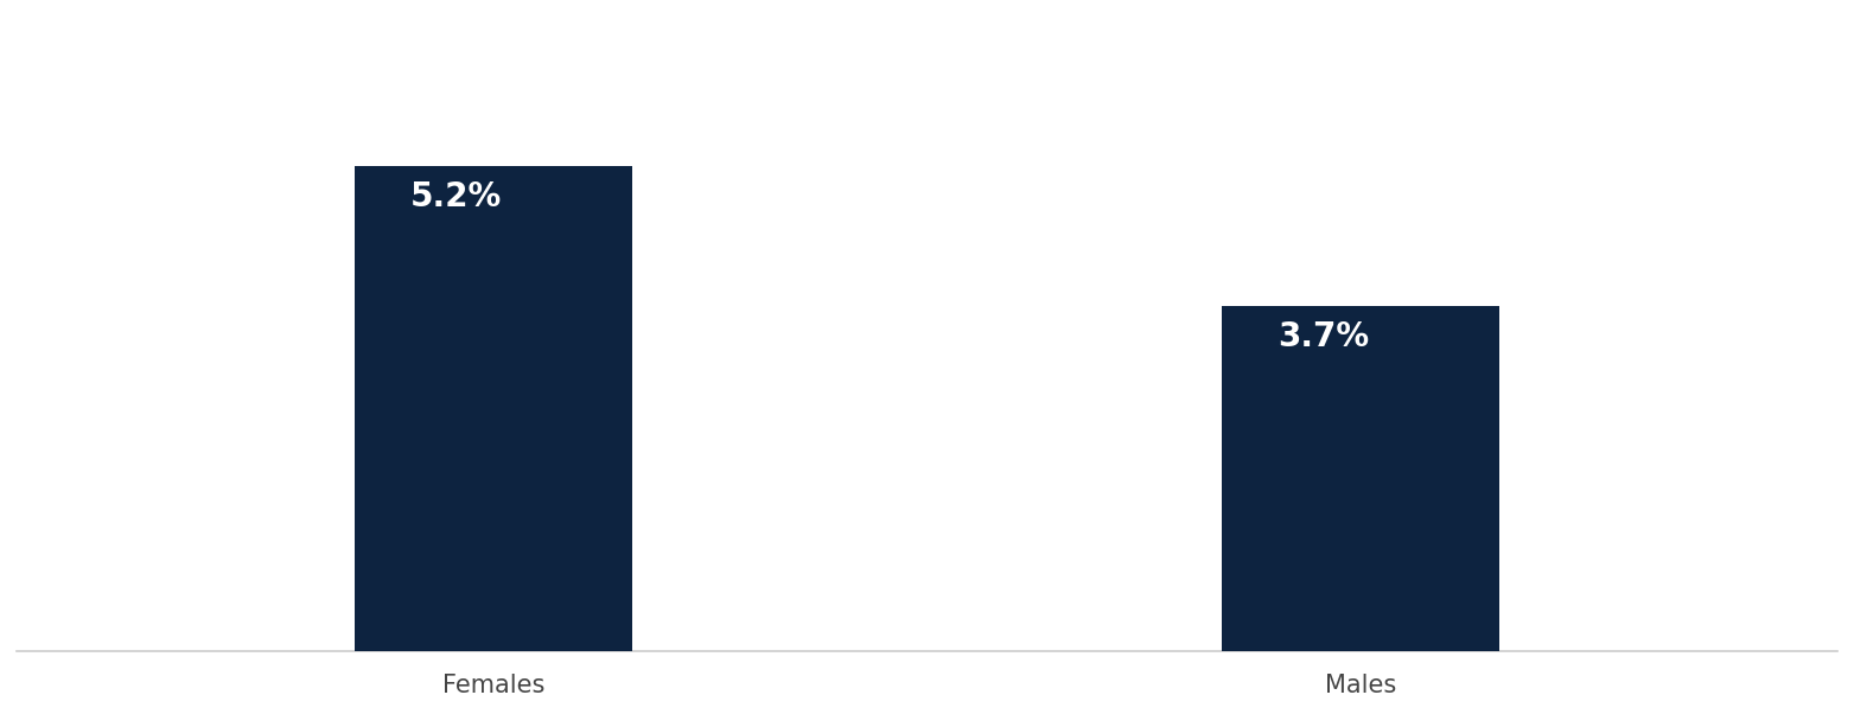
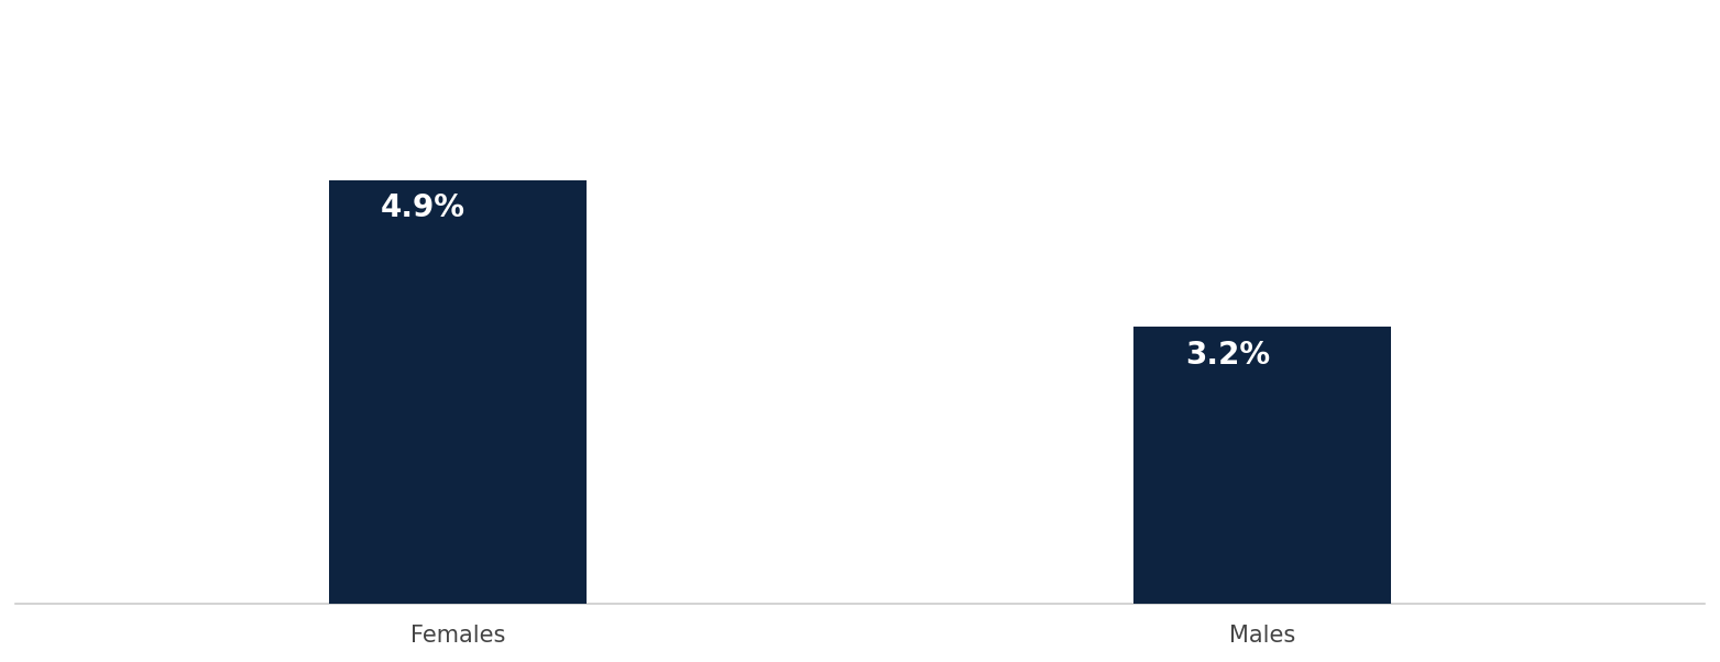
Females: 5.2% -> 4.9%
Males: 3.7% -> 3.2%
